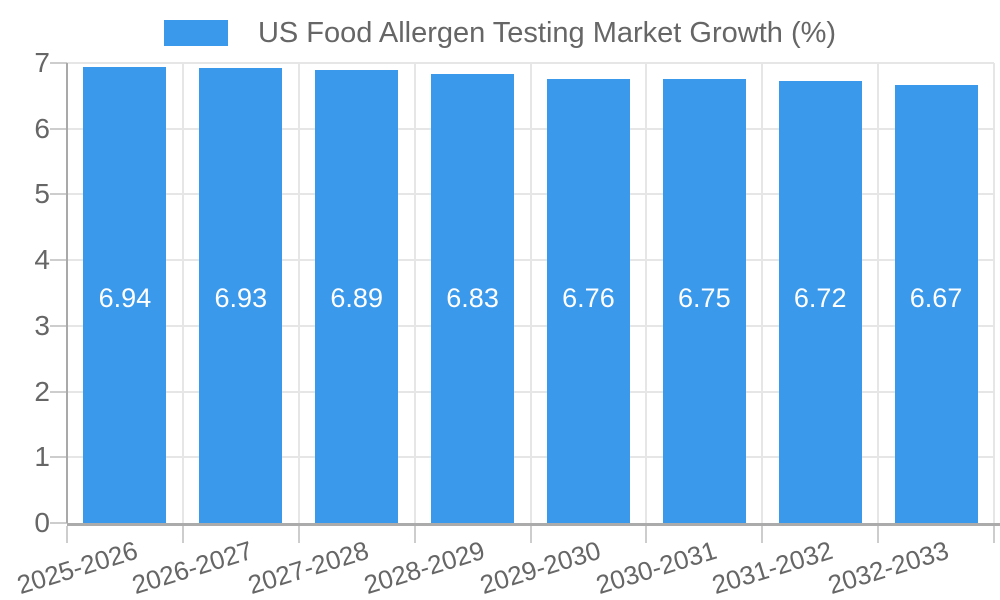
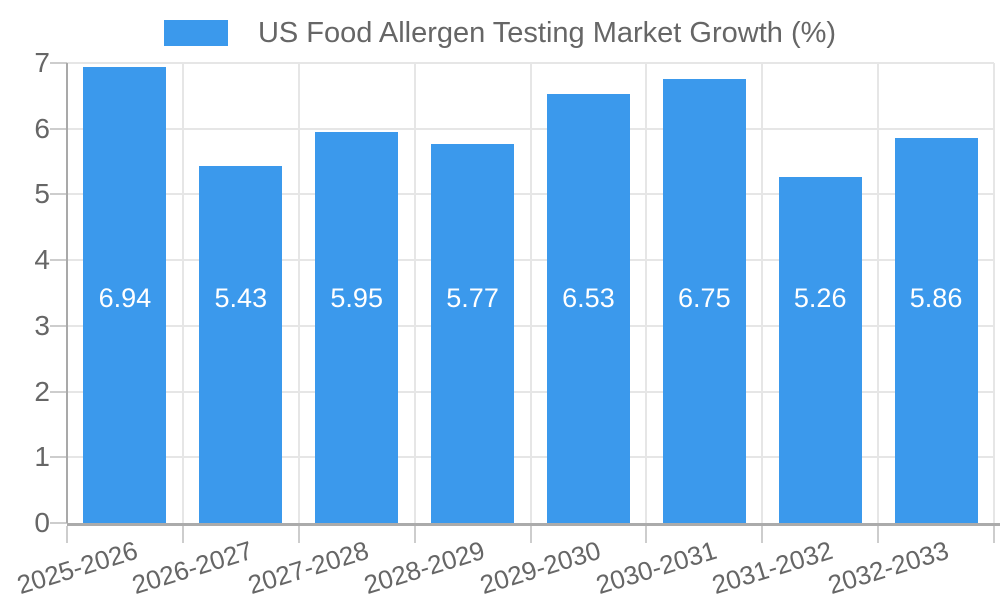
2026-2027: 6.93 -> 5.43
2027-2028: 6.89 -> 5.95
2028-2029: 6.83 -> 5.77
2029-2030: 6.76 -> 6.53
2031-2032: 6.72 -> 5.26
2032-2033: 6.67 -> 5.86
